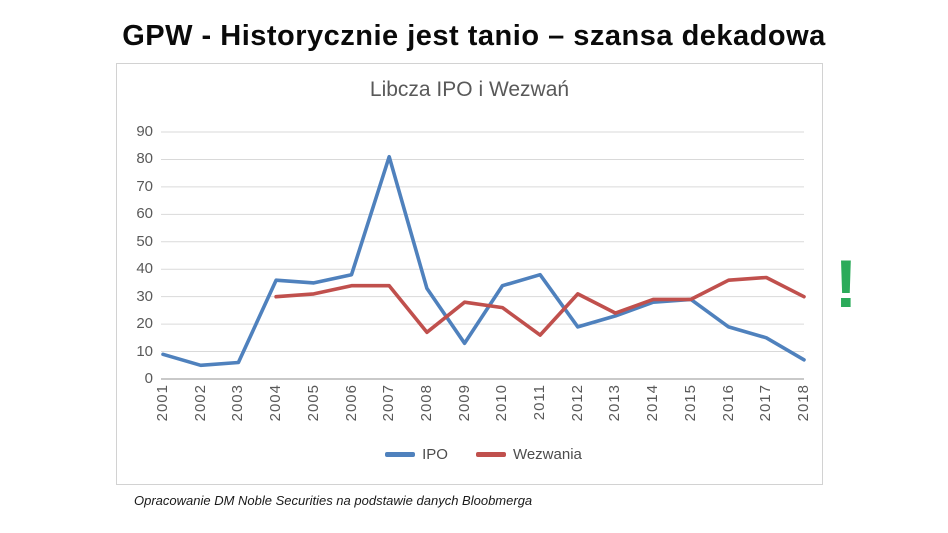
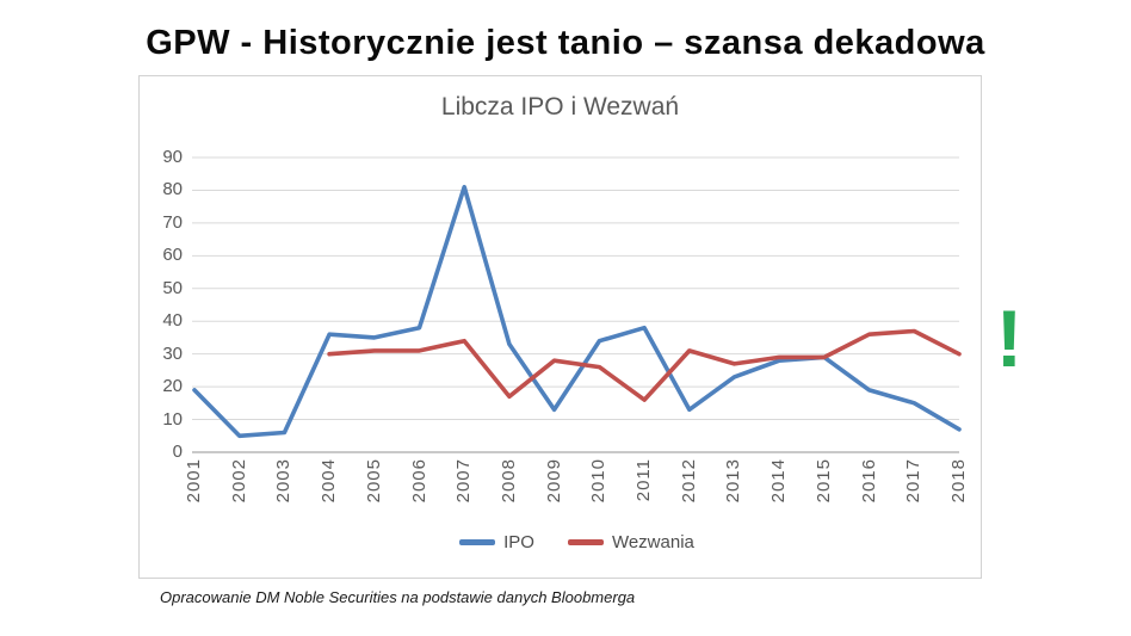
IPO/2001: 9 -> 19
Wezwania/2006: 34 -> 31
IPO/2012: 19 -> 13
Wezwania/2013: 24 -> 27
